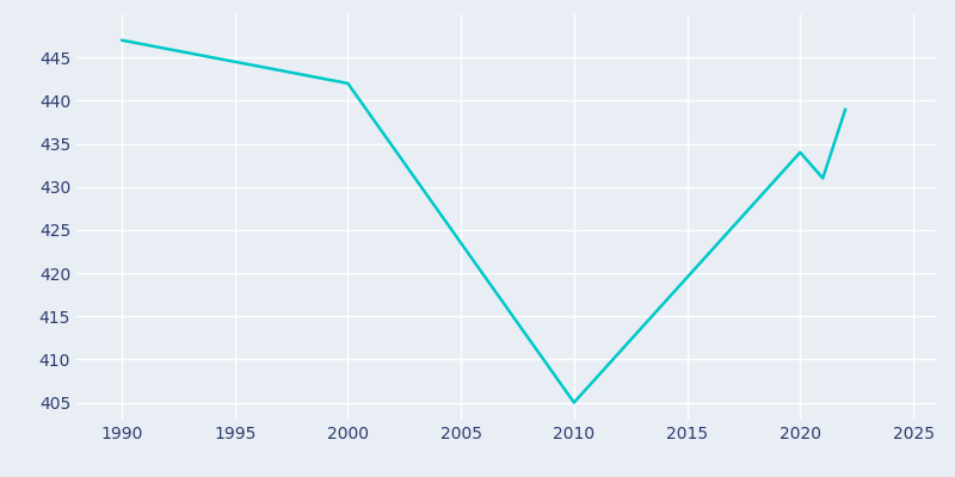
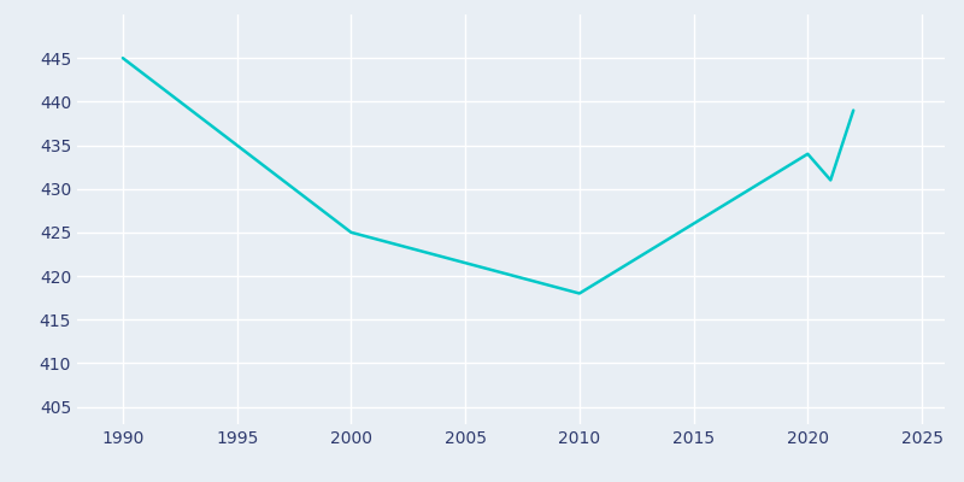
1990: 447 -> 445
2000: 442 -> 425
2010: 405 -> 418
